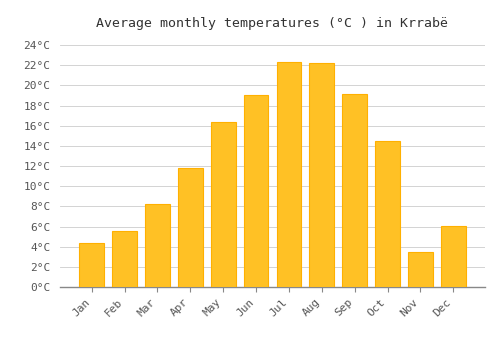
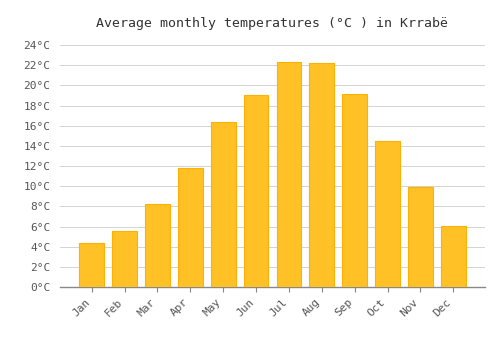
Nov: 3.5°C -> 9.9°C
